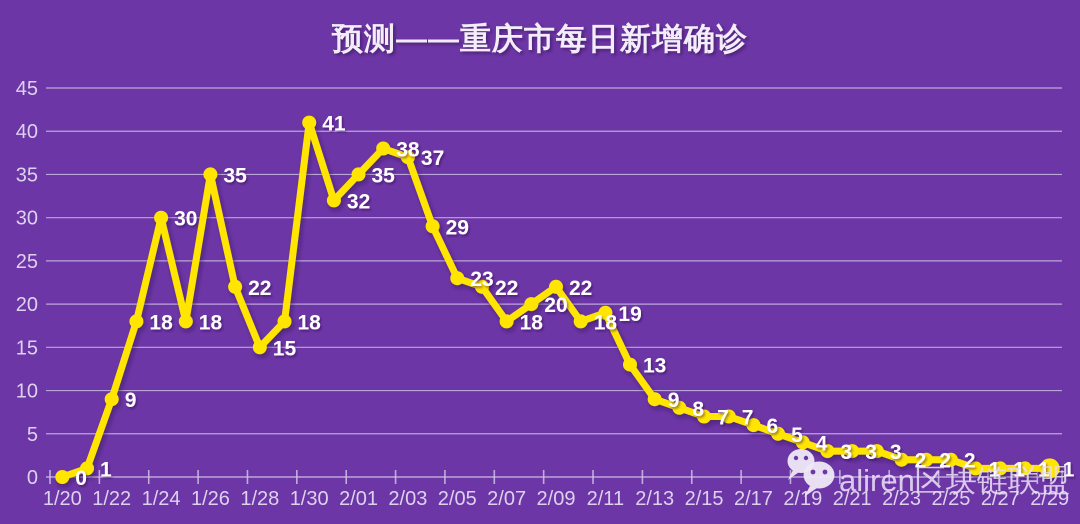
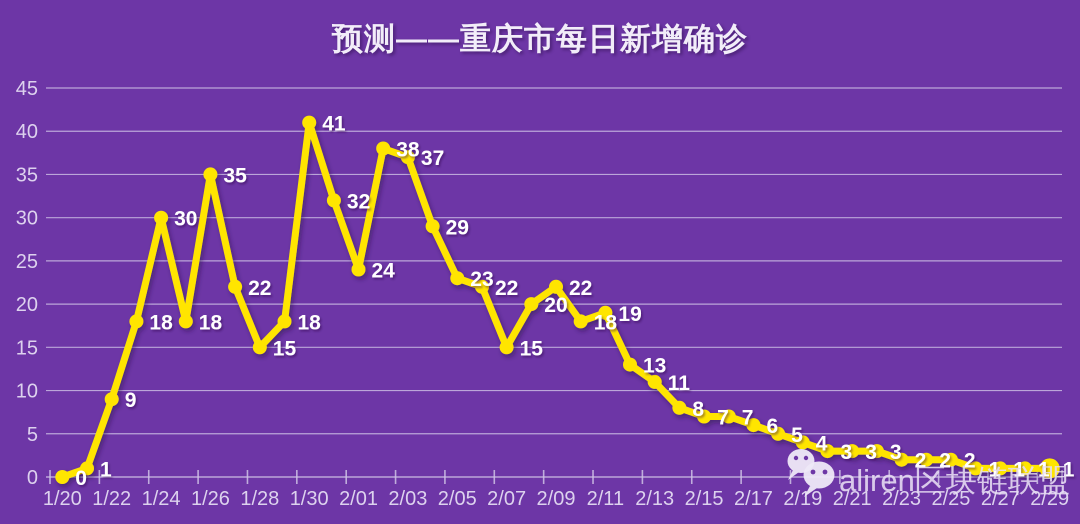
2/01: 35 -> 24
2/07: 18 -> 15
2/13: 9 -> 11
